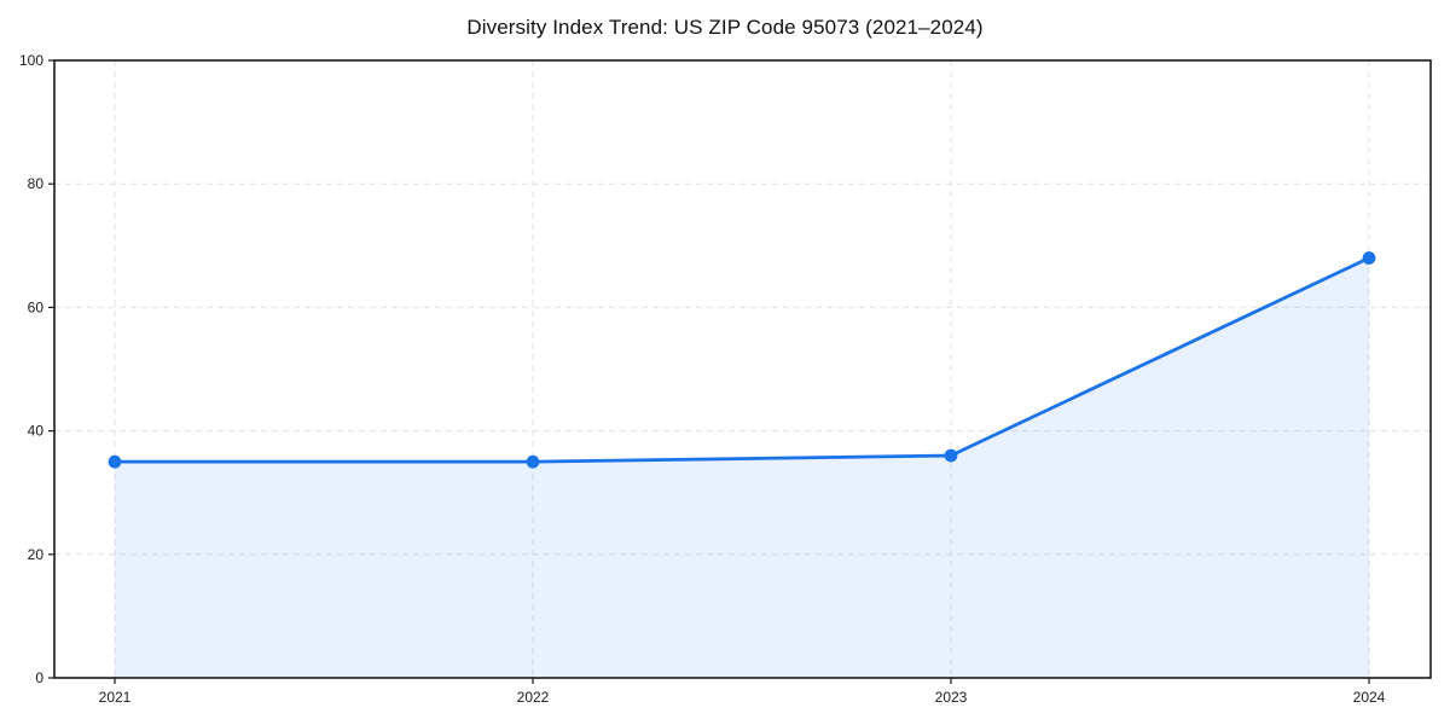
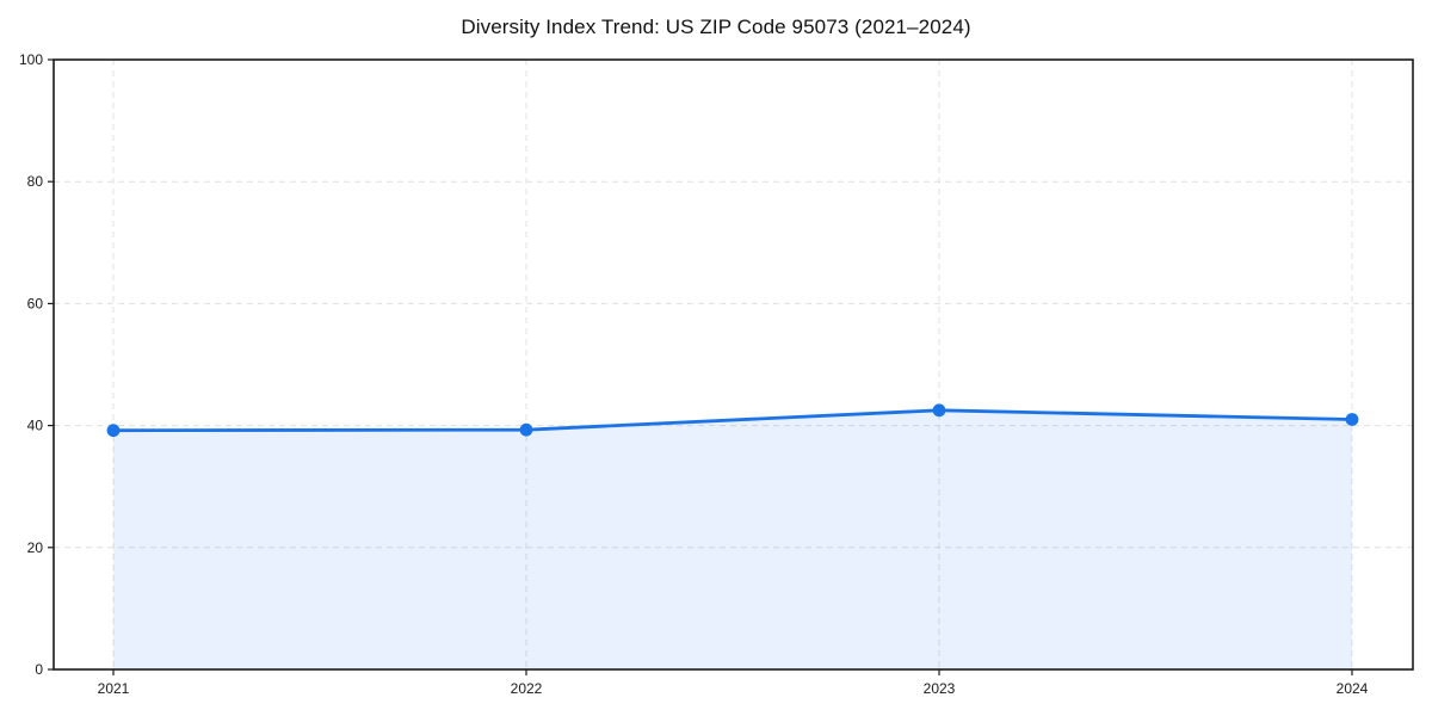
2021: 35 -> 39
2022: 35 -> 39
2023: 36 -> 42
2024: 68 -> 41
